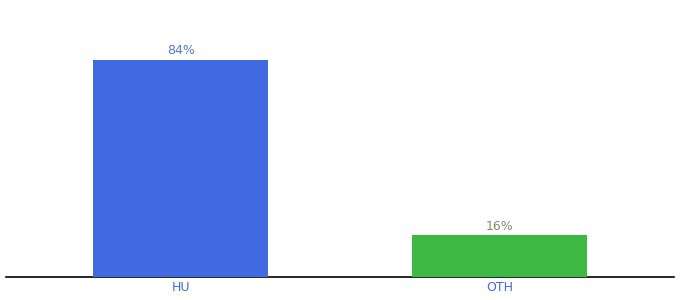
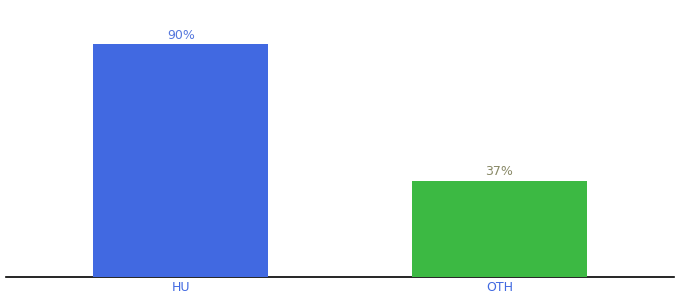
HU: 84% -> 90%
OTH: 16% -> 37%
